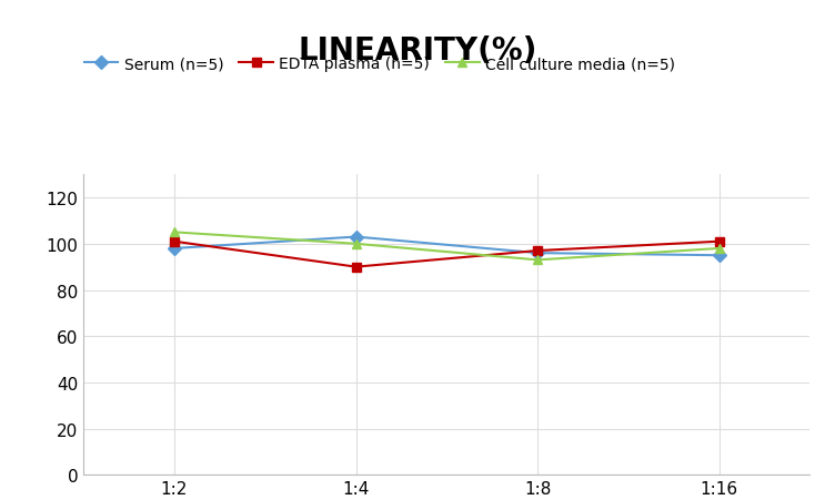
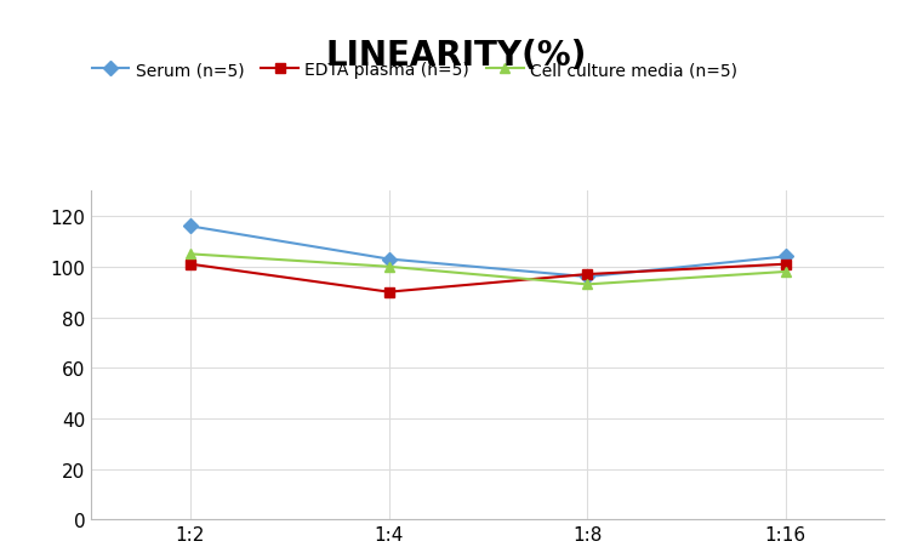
Serum (n=5)/1:2: 98 -> 116
Serum (n=5)/1:16: 95 -> 104
